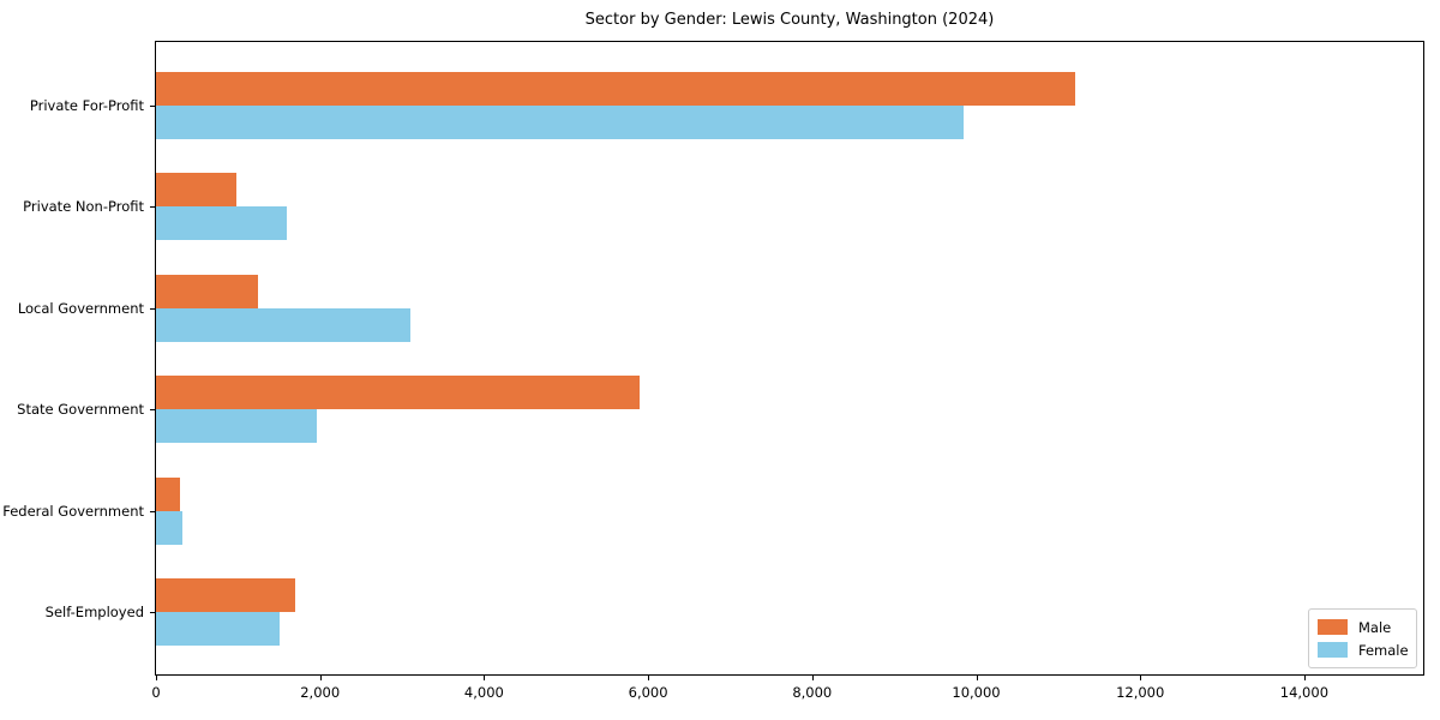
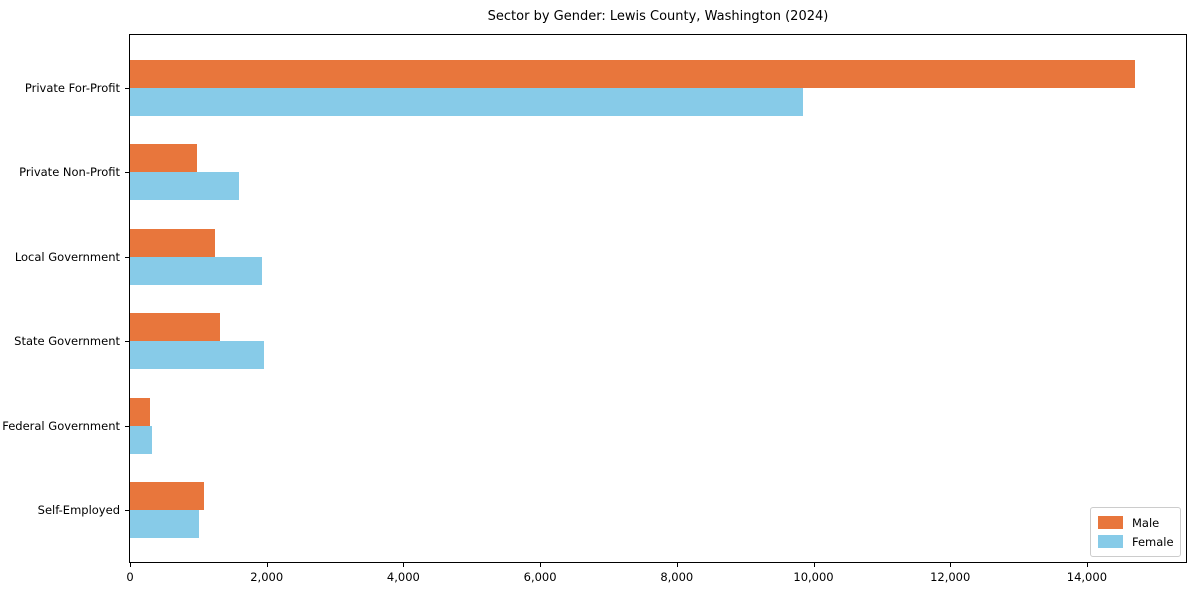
Male/Private For-Profit: 11200 -> 14700
Female/Local Government: 3100 -> 1900
Male/State Government: 5900 -> 1300
Male/Self-Employed: 1700 -> 1100
Female/Self-Employed: 1500 -> 1000
